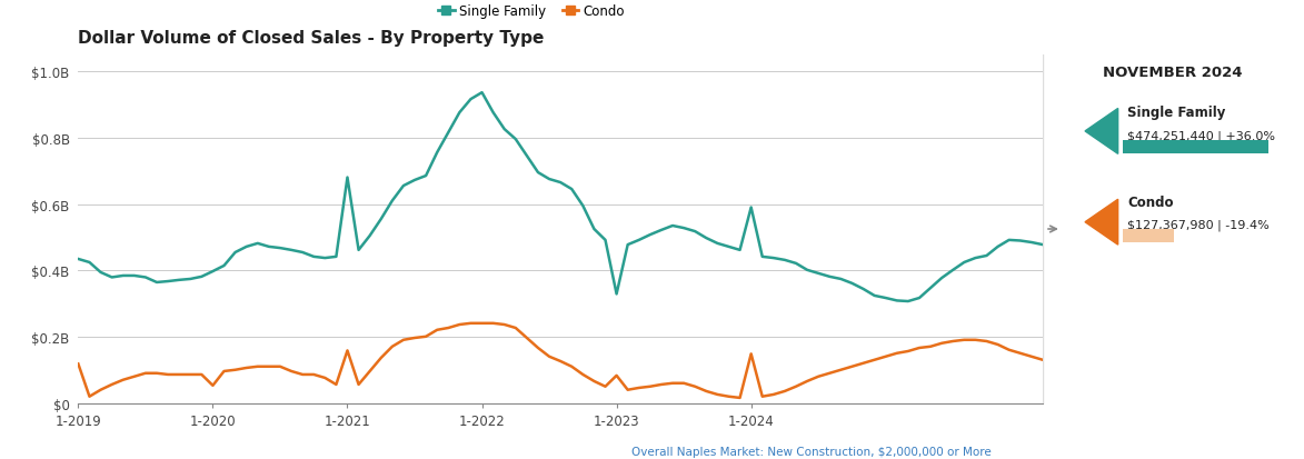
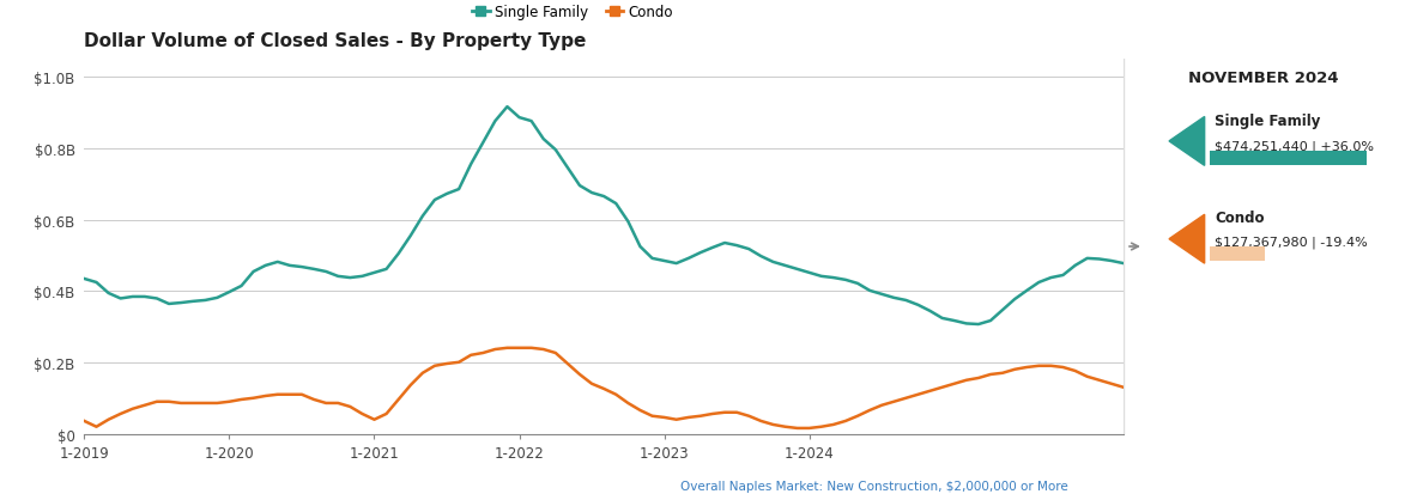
Condo/1-2019: $0.120B -> $0.038B
Condo/1-2020: $0.055B -> $0.092B
Single Family/1-2021: $0.680B -> $0.452B
Condo/1-2021: $0.160B -> $0.042B
Single Family/1-2022: $0.935B -> $0.885B
Single Family/1-2023: $0.330B -> $0.485B
Condo/1-2023: $0.085B -> $0.048B
Single Family/1-2024: $0.590B -> $0.452B
Condo/1-2024: $0.150B -> $0.018B
